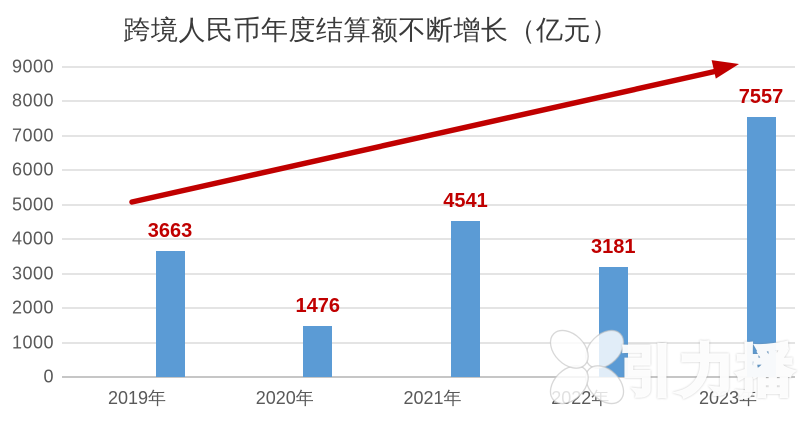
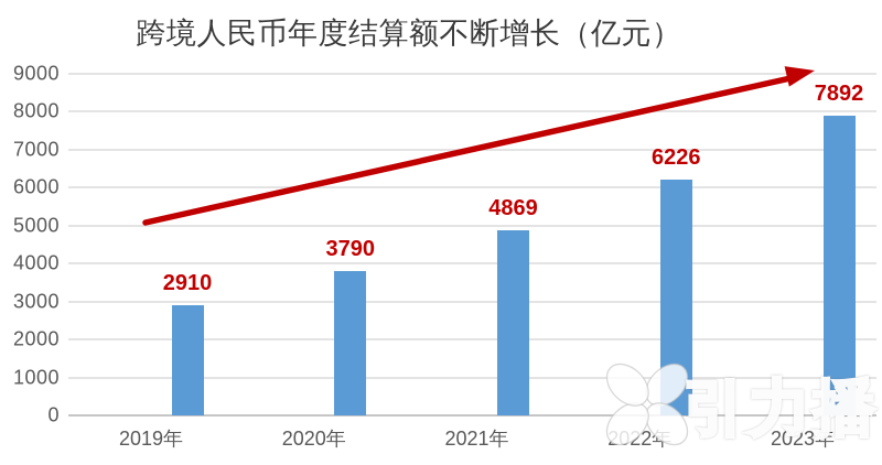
2019年: 3663 -> 2910
2020年: 1476 -> 3790
2021年: 4541 -> 4869
2022年: 3181 -> 6226
2023年: 7557 -> 7892
